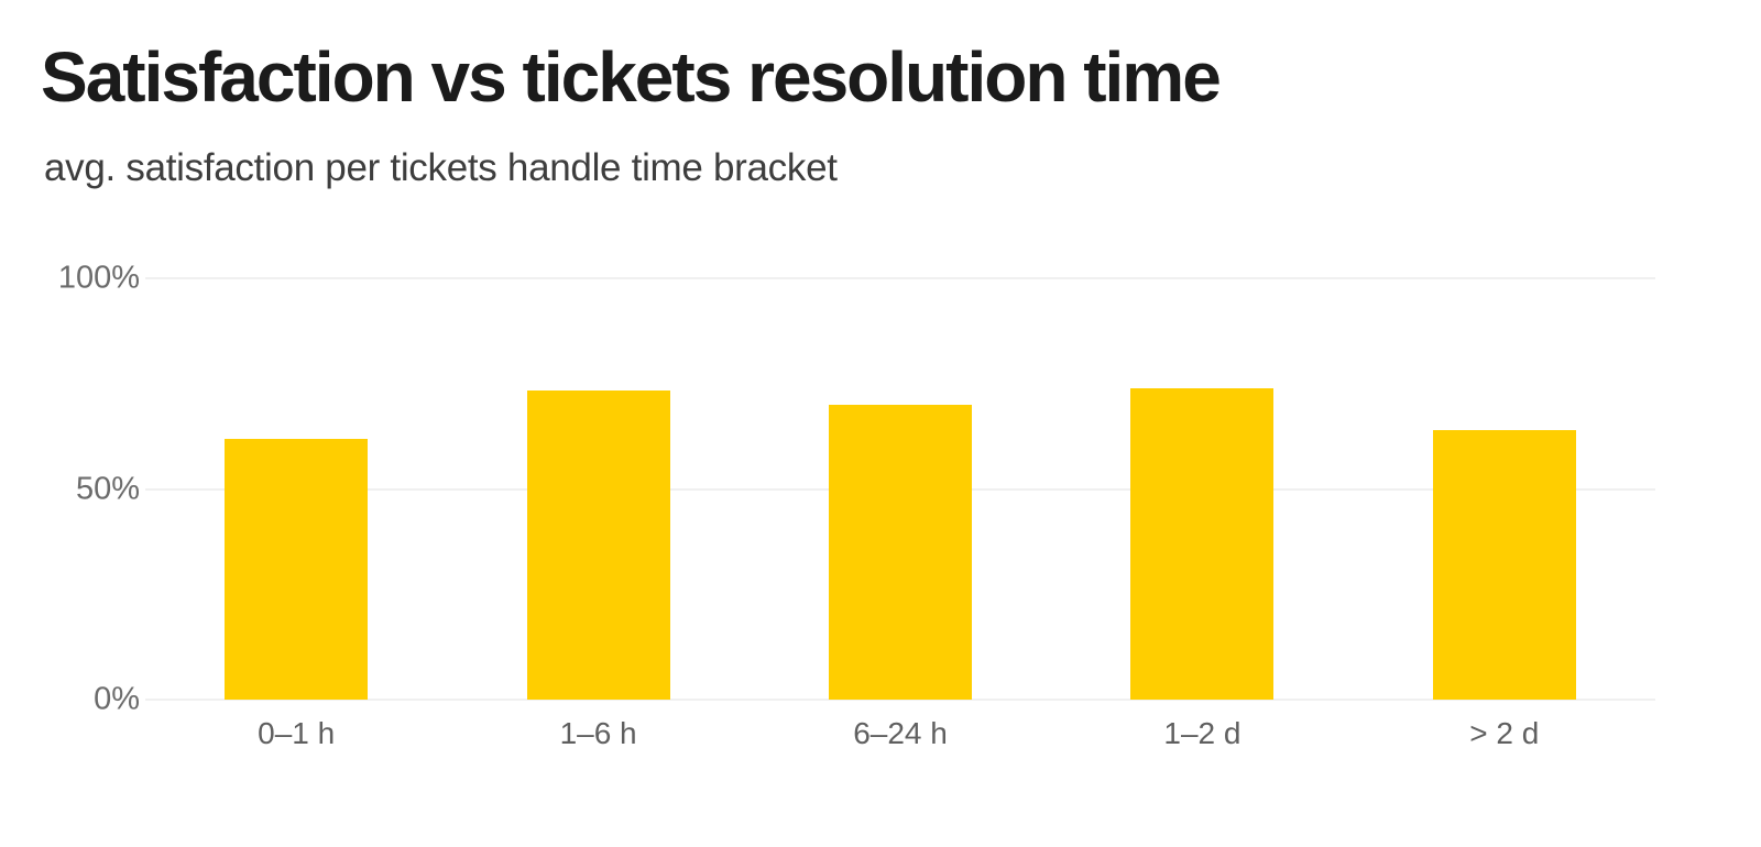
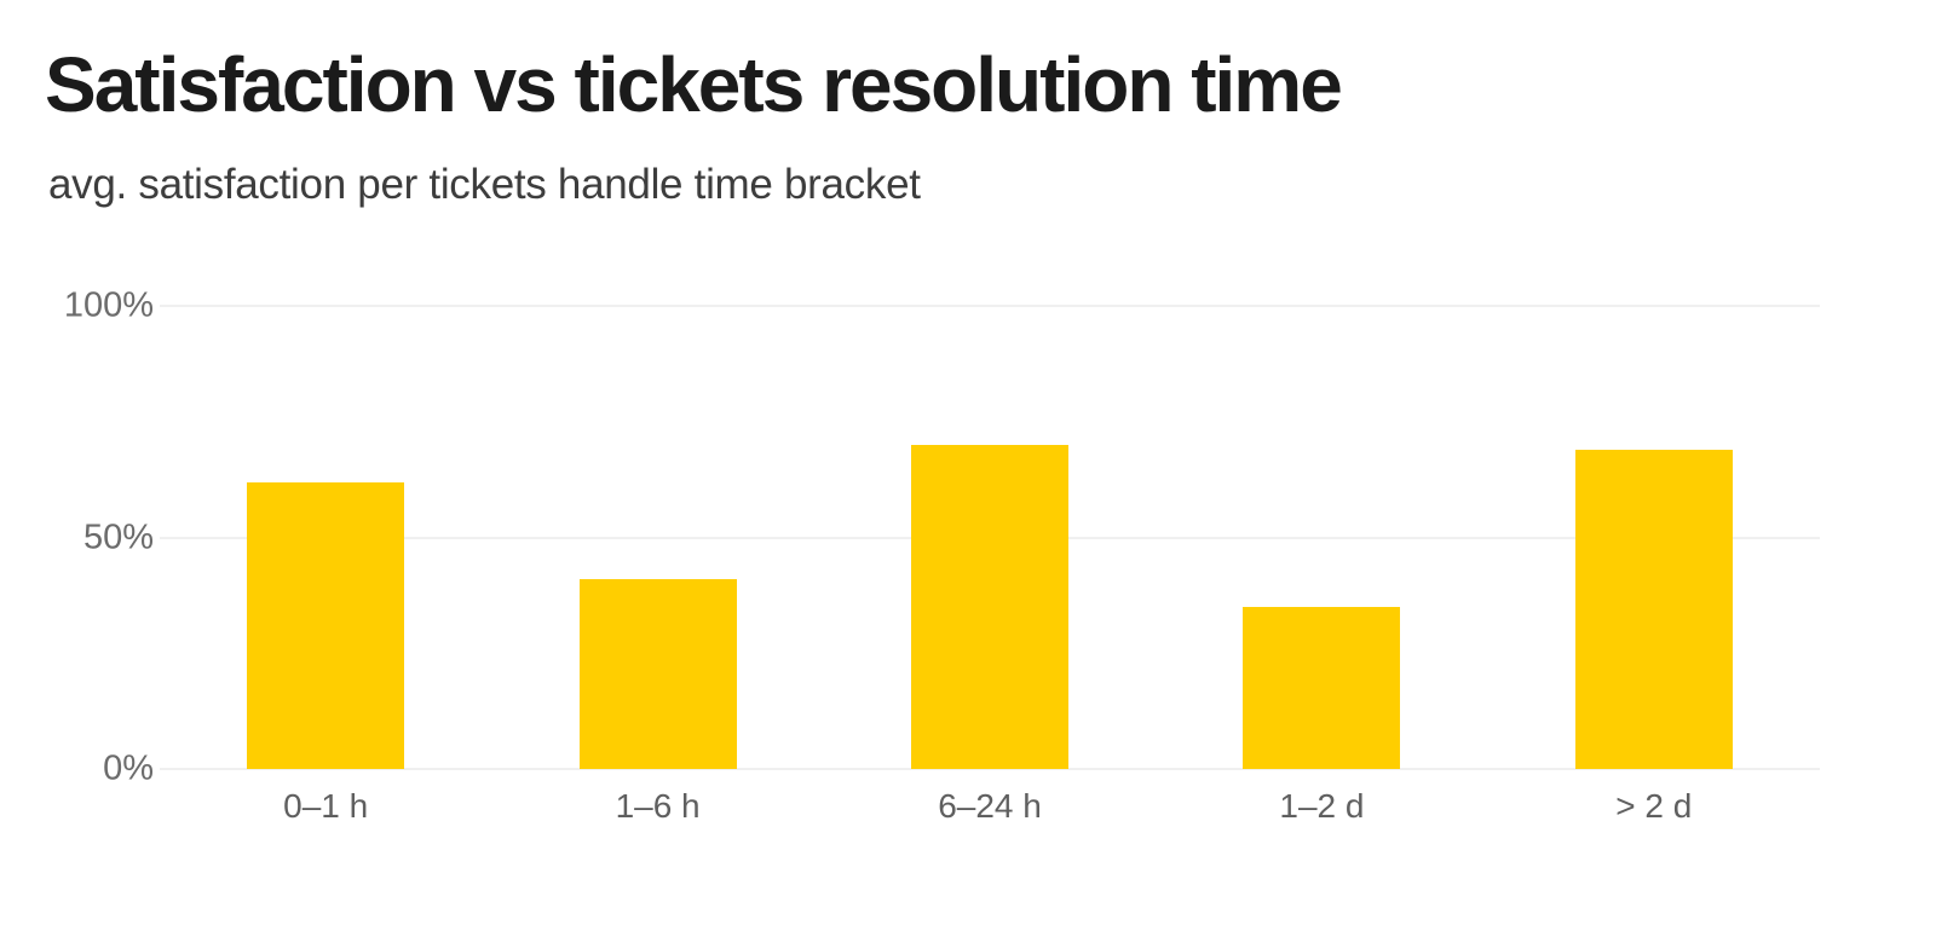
1–6 h: 74% -> 41%
1–2 d: 74% -> 35%
> 2 d: 64% -> 69%
